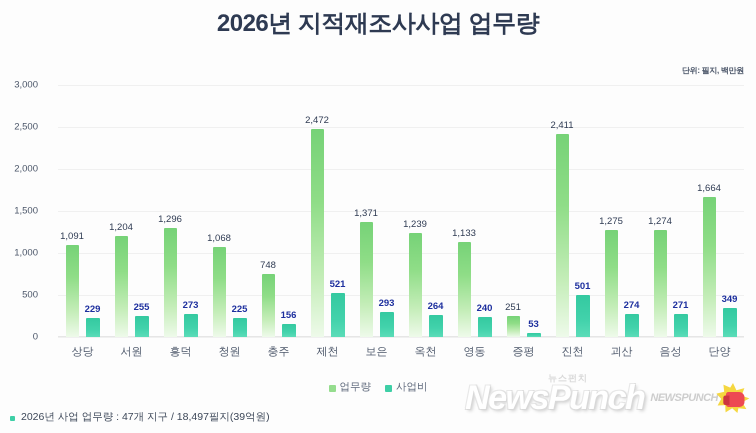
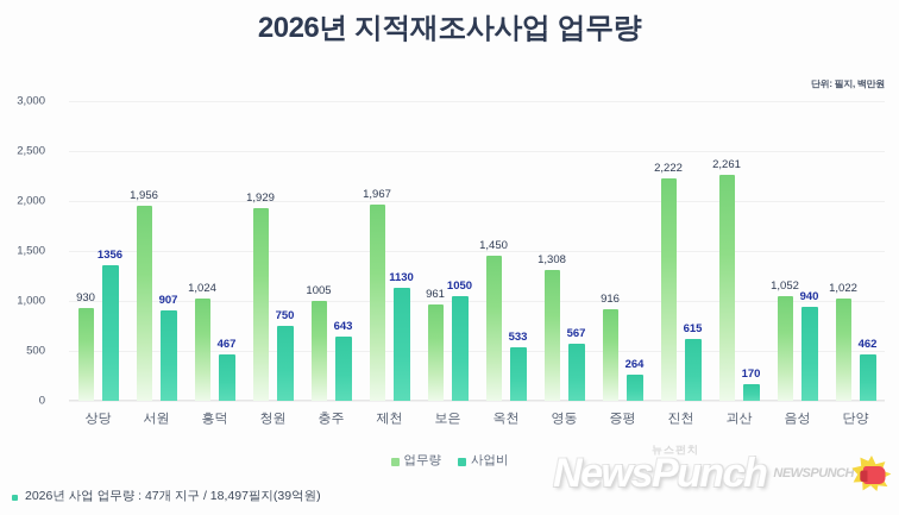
업무량/상당: 1,091 -> 930
사업비/상당: 229 -> 1356
업무량/서원: 1,204 -> 1,956
사업비/서원: 255 -> 907
업무량/흥덕: 1,296 -> 1,024
사업비/흥덕: 273 -> 467
업무량/청원: 1,068 -> 1,929
사업비/청원: 225 -> 750
업무량/충주: 748 -> 1005
사업비/충주: 156 -> 643
업무량/제천: 2,472 -> 1,967
사업비/제천: 521 -> 1130
업무량/보은: 1,371 -> 961
사업비/보은: 293 -> 1050
업무량/옥천: 1,239 -> 1,450
사업비/옥천: 264 -> 533
업무량/영동: 1,133 -> 1,308
사업비/영동: 240 -> 567
업무량/증평: 251 -> 916
사업비/증평: 53 -> 264
업무량/진천: 2,411 -> 2,222
사업비/진천: 501 -> 615
업무량/괴산: 1,275 -> 2,261
사업비/괴산: 274 -> 170
업무량/음성: 1,274 -> 1,052
사업비/음성: 271 -> 940
업무량/단양: 1,664 -> 1,022
사업비/단양: 349 -> 462
